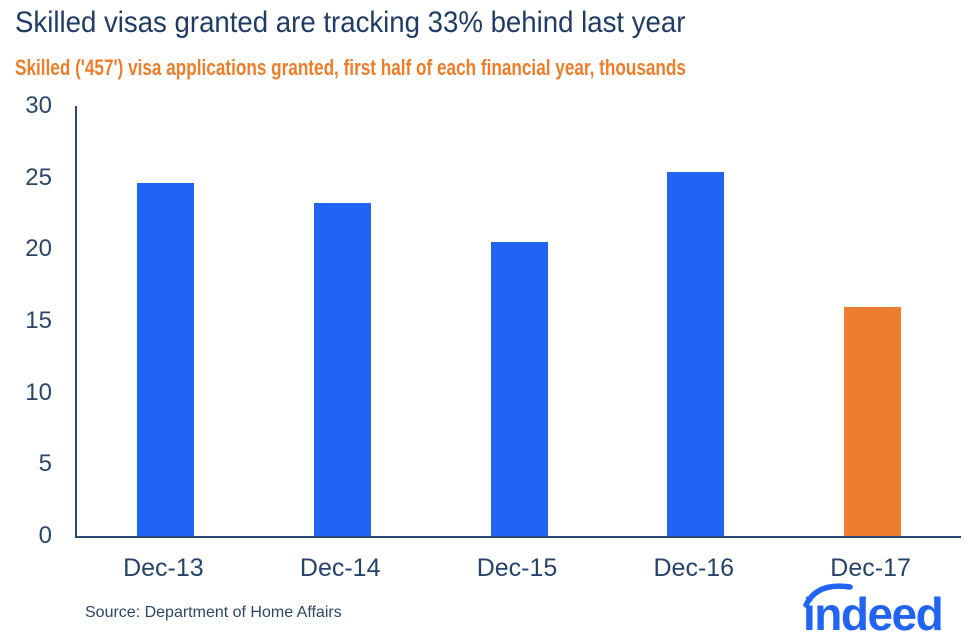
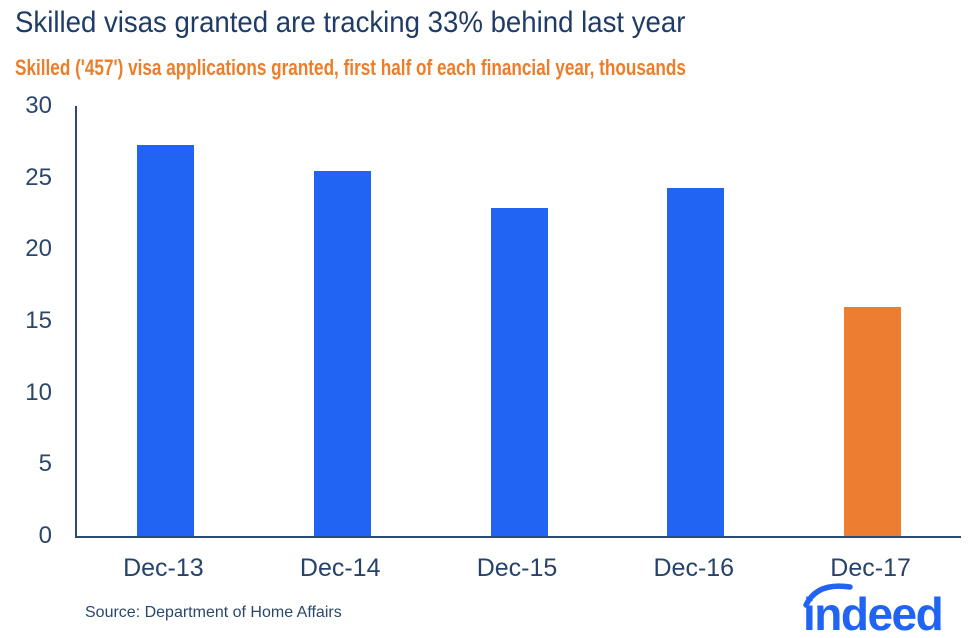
Dec-13: 24.6 -> 27.3
Dec-14: 23.2 -> 25.5
Dec-15: 20.5 -> 22.9
Dec-16: 25.4 -> 24.3
